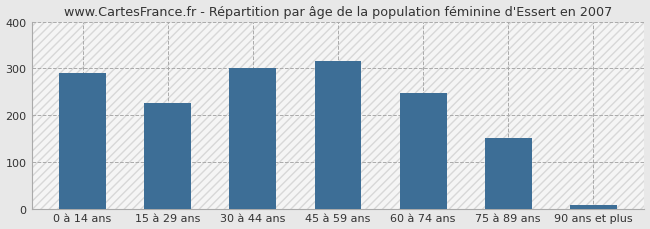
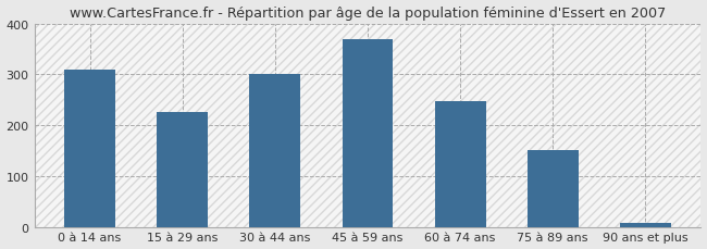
0 à 14 ans: 290 -> 310
45 à 59 ans: 315 -> 370
